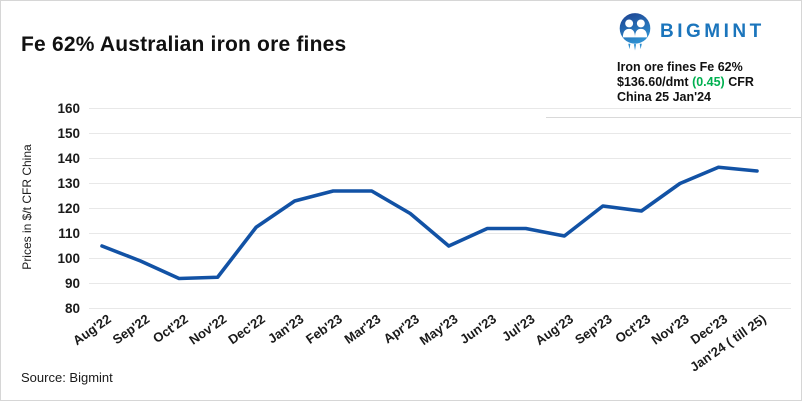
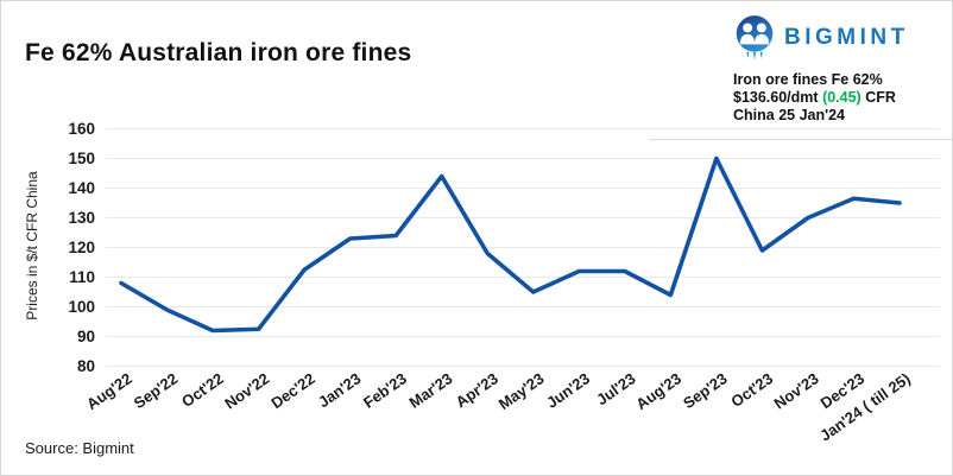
Aug'22: 105 -> 108
Feb'23: 127 -> 124
Mar'23: 127 -> 144
Aug'23: 109 -> 104
Sep'23: 121 -> 150
